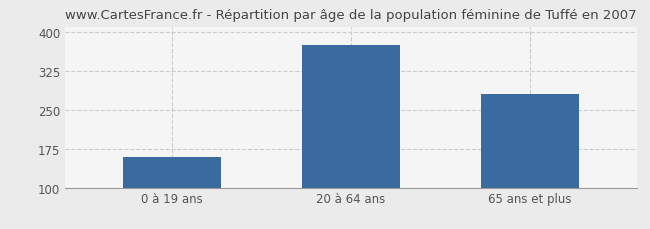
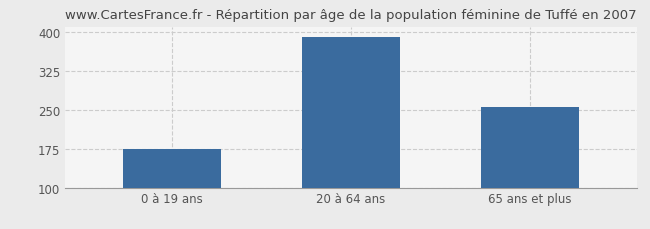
0 à 19 ans: 158 -> 175
20 à 64 ans: 374 -> 390
65 ans et plus: 280 -> 255
